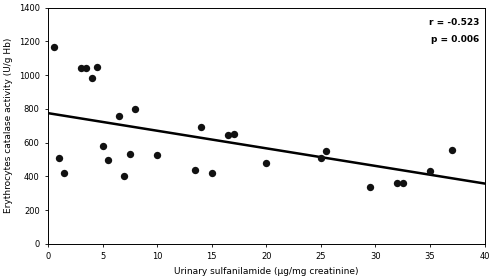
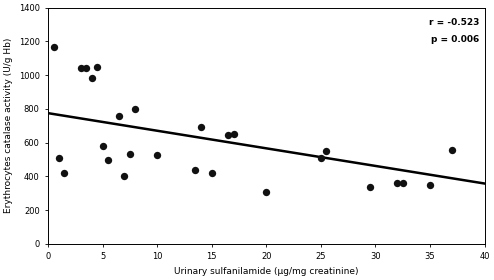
20: 480 -> 310
35: 440 -> 350
